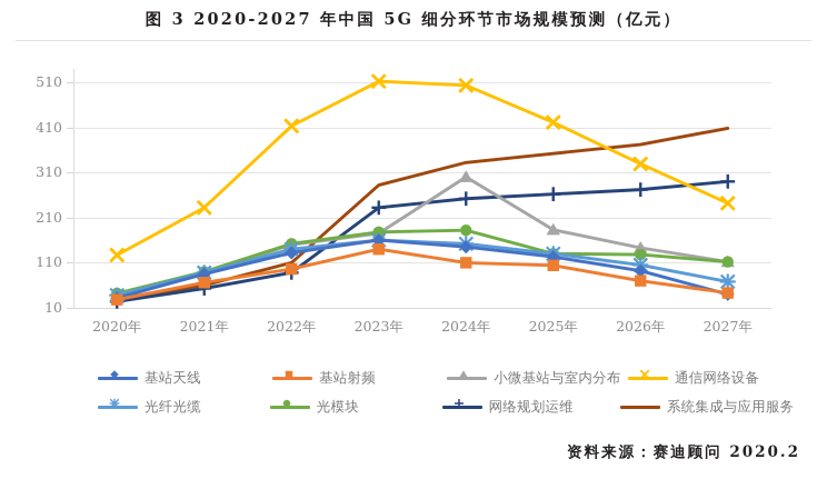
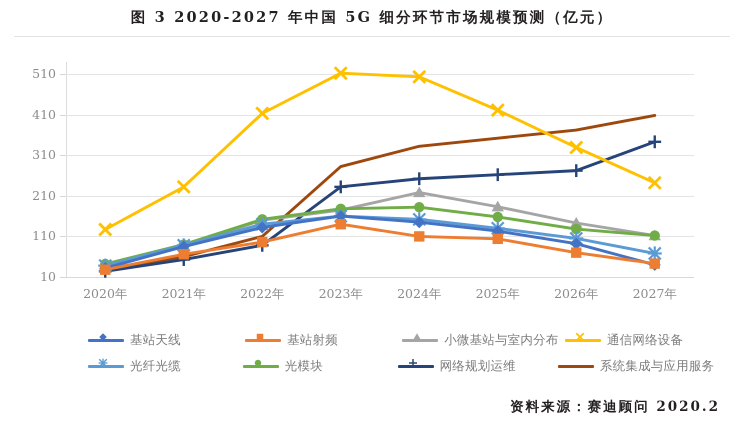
小微基站与室内分布/2024年: 300 -> 220
光模块/2025年: 130 -> 160
网络规划运维/2027年: 290 -> 340
